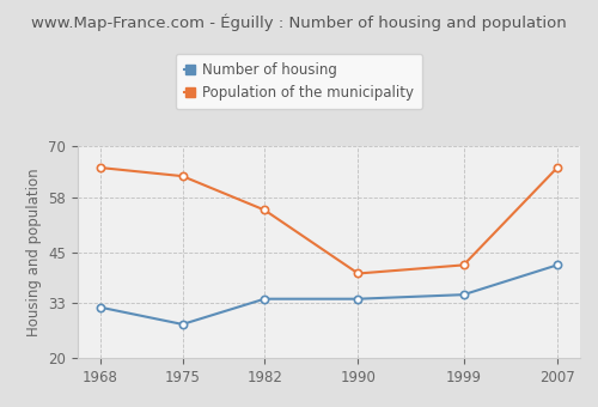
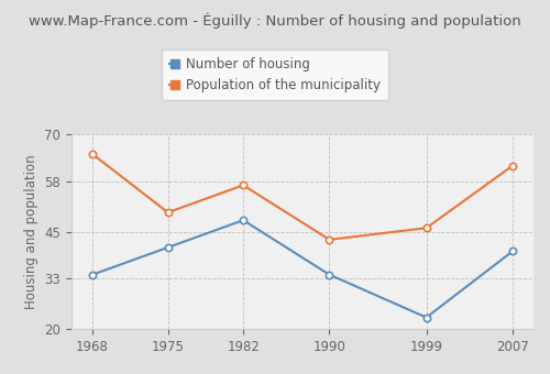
Number of housing/1968: 32 -> 34
Number of housing/1975: 28 -> 41
Population of the municipality/1975: 63 -> 50
Number of housing/1982: 34 -> 48
Population of the municipality/1982: 55 -> 57
Population of the municipality/1990: 40 -> 43
Number of housing/1999: 35 -> 23
Population of the municipality/1999: 42 -> 46
Number of housing/2007: 42 -> 40
Population of the municipality/2007: 65 -> 62
